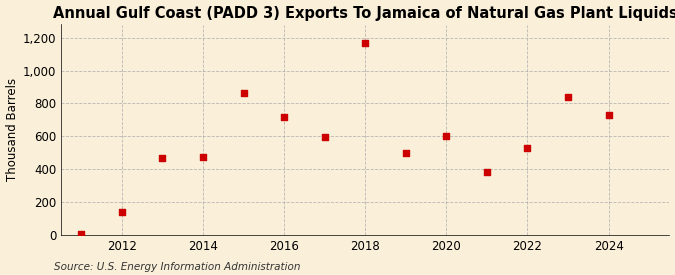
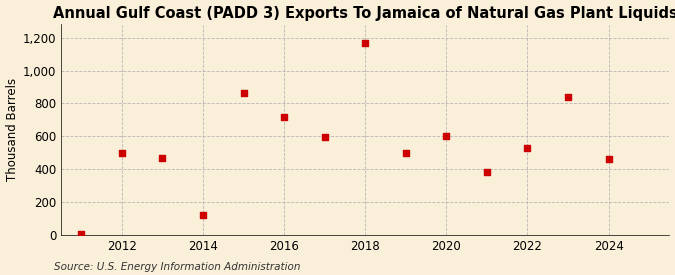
2012: 140 -> 500
2014: 480 -> 120
2024: 730 -> 460
